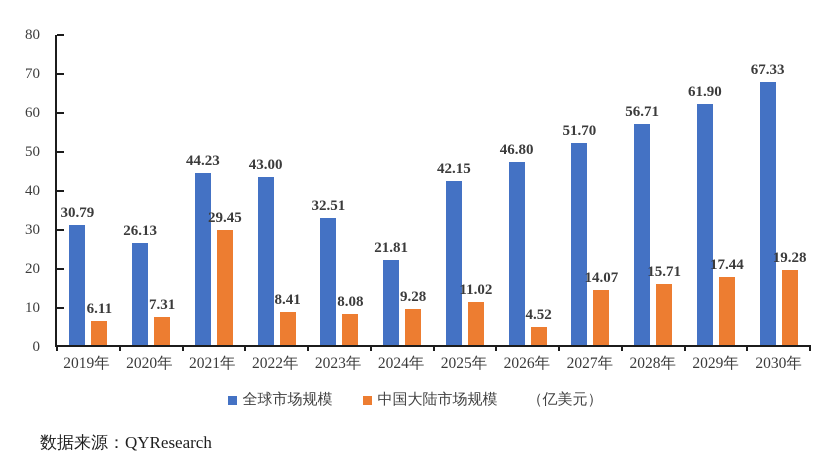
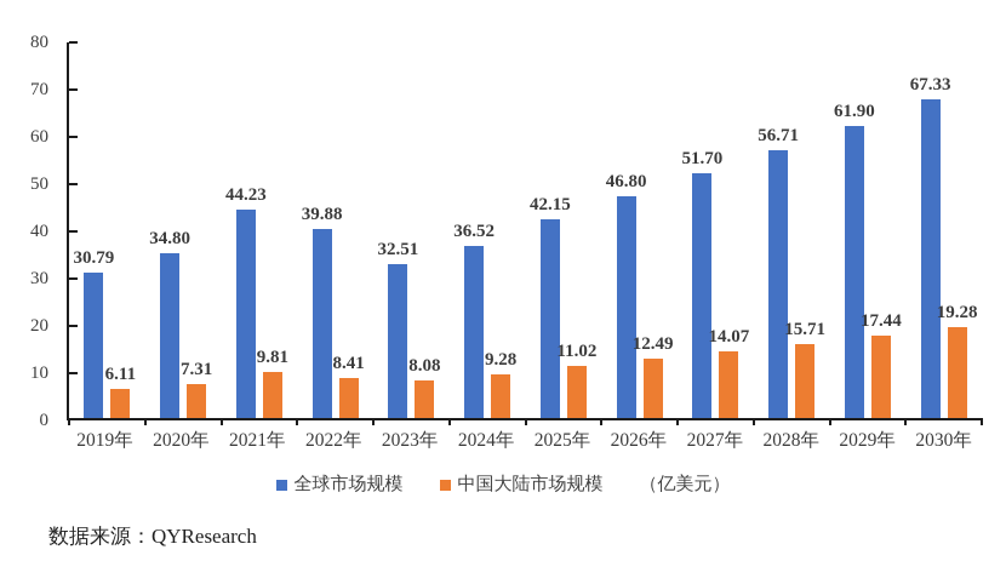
全球市场规模/2020年: 26.13 -> 34.80
中国大陆市场规模/2021年: 29.45 -> 9.81
全球市场规模/2022年: 43.00 -> 39.88
全球市场规模/2024年: 21.81 -> 36.52
中国大陆市场规模/2026年: 4.52 -> 12.49
